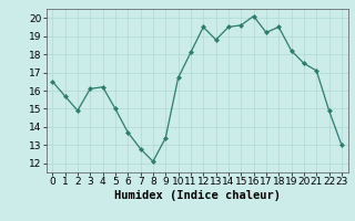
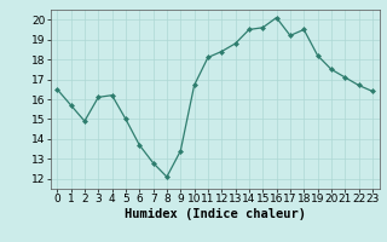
12: 19.5 -> 18.4
22: 14.9 -> 16.7
23: 13.0 -> 16.4
